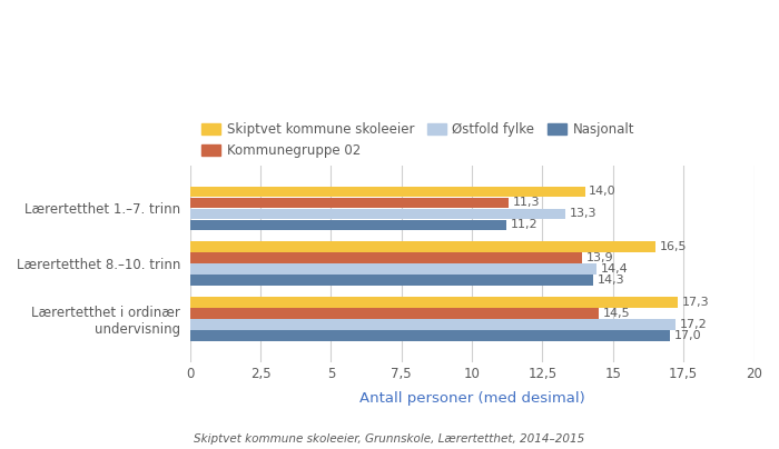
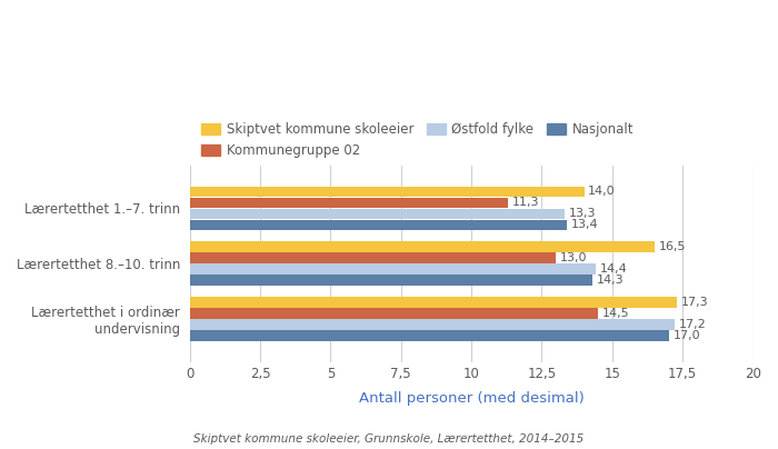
Nasjonalt/Lærertetthet 1.–7. trinn: 11,2 -> 13,4
Kommunegruppe 02/Lærertetthet 8.–10. trinn: 13,9 -> 13,0
